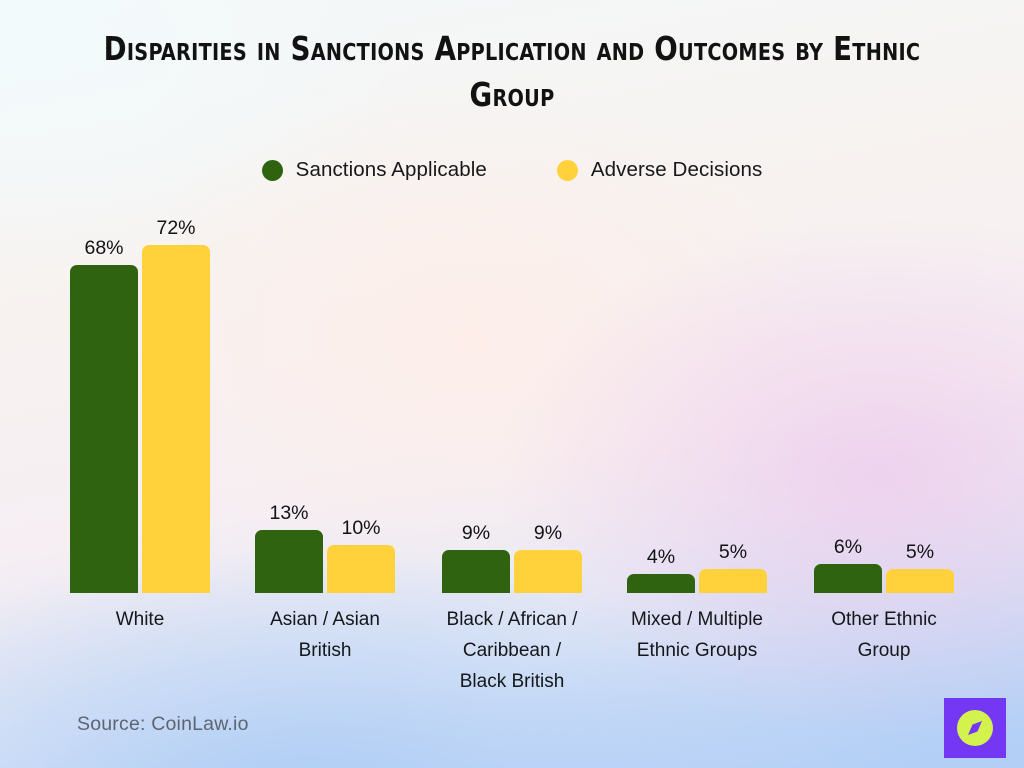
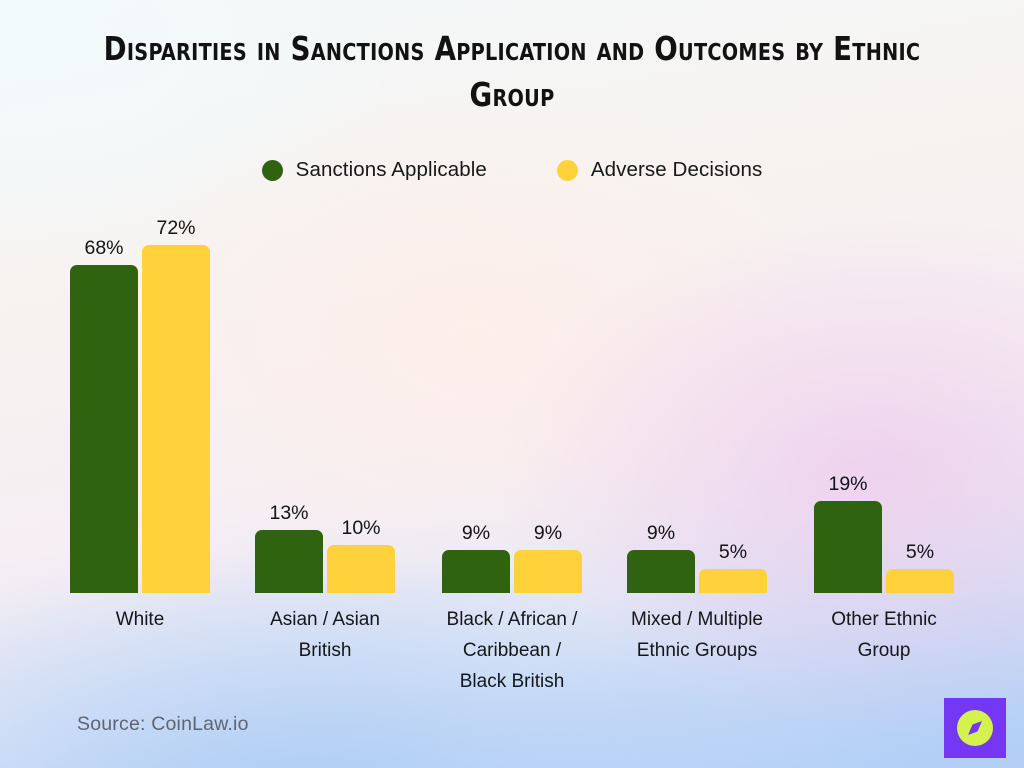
Sanctions Applicable/Mixed / Multiple Ethnic Groups: 4% -> 9%
Sanctions Applicable/Other Ethnic Group: 6% -> 19%
